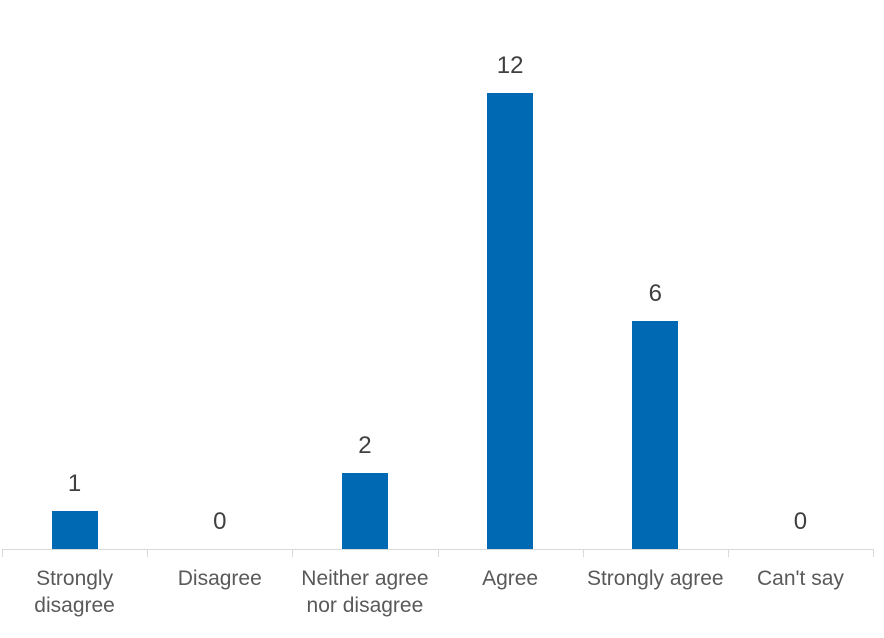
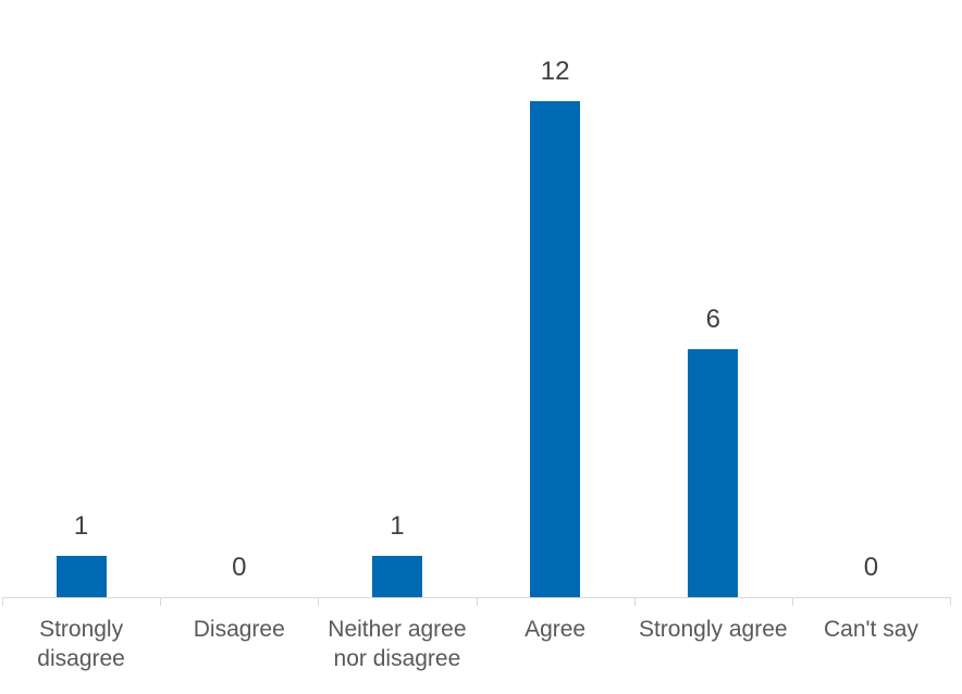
Neither agree nor disagree: 2 -> 1
